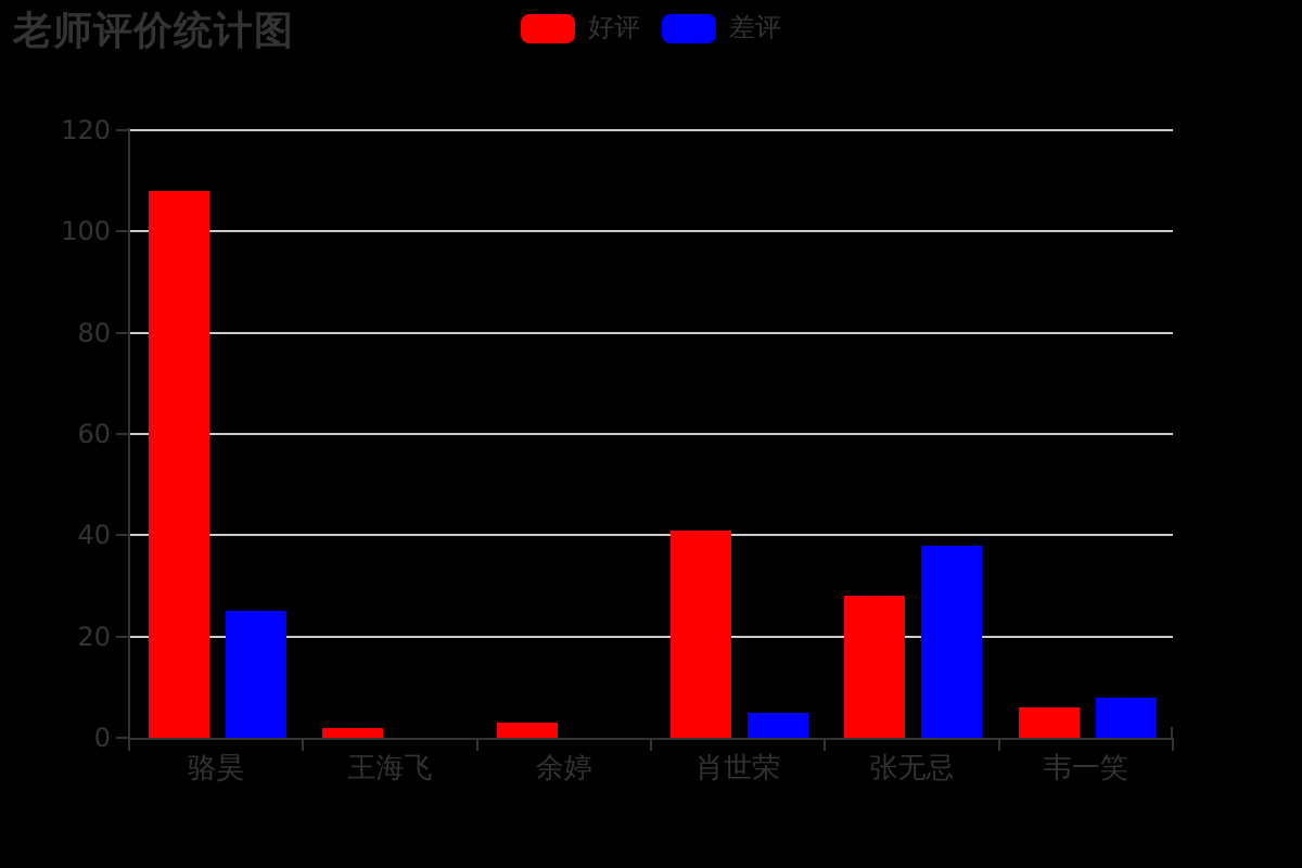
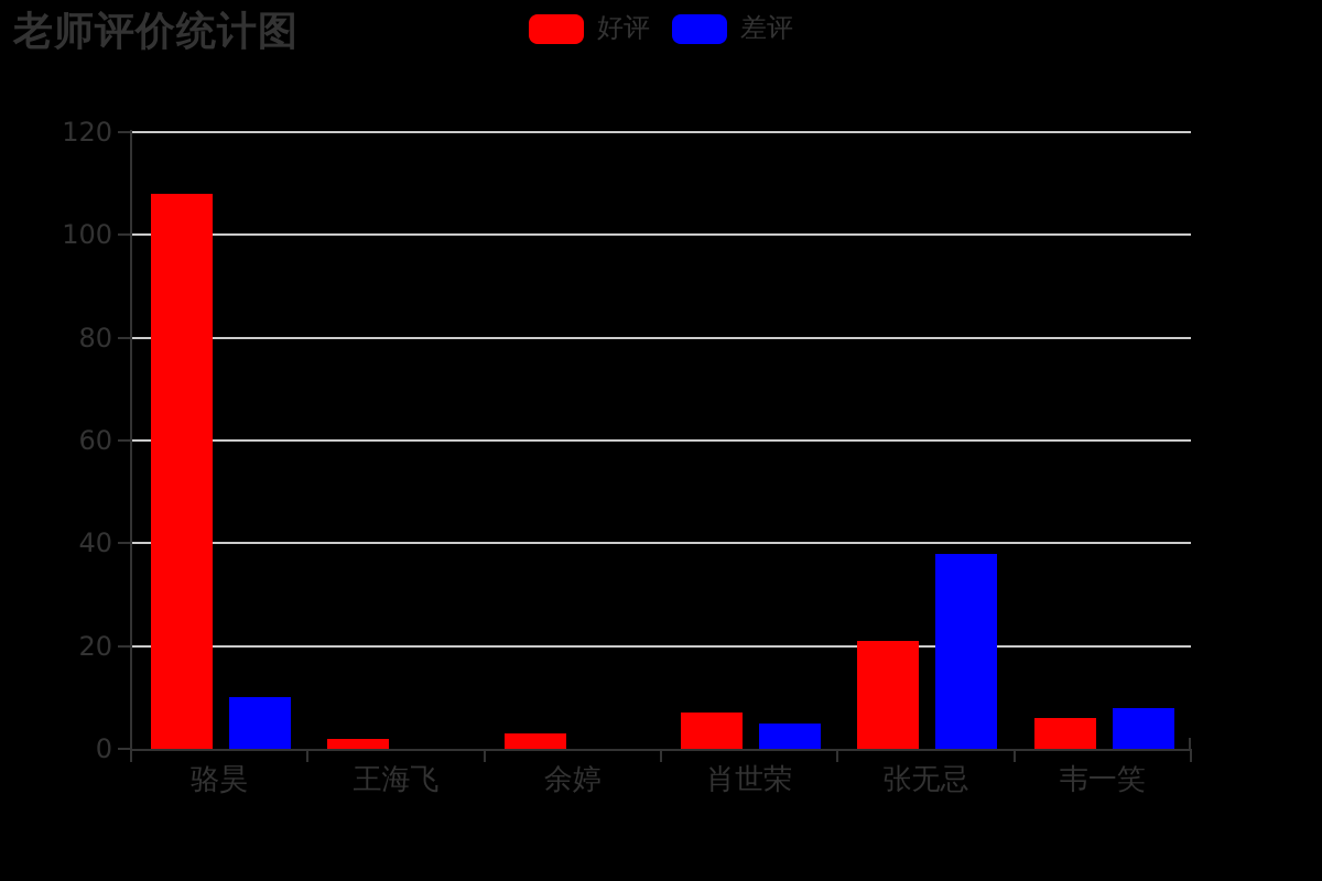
差评/骆昊: 25 -> 10
好评/肖世荣: 41 -> 7
好评/张无忌: 28 -> 21
